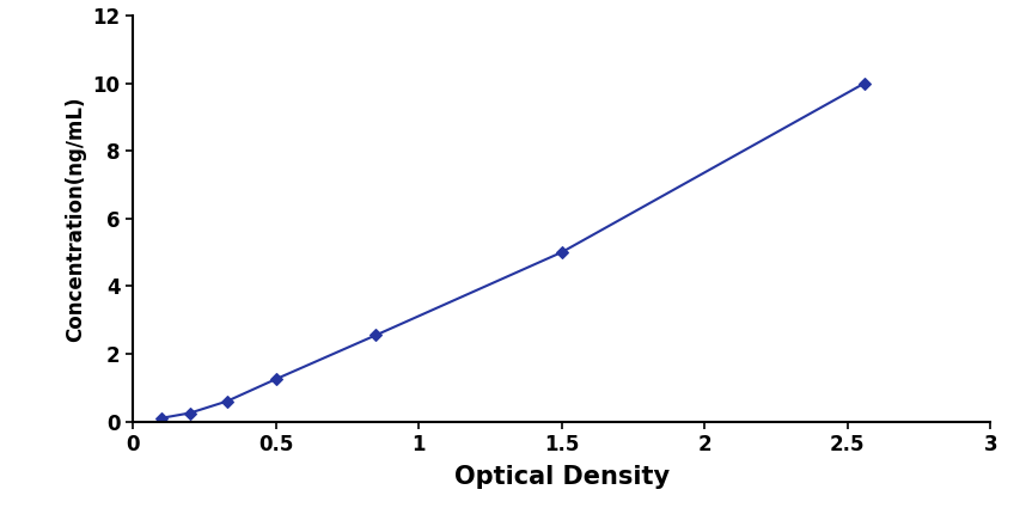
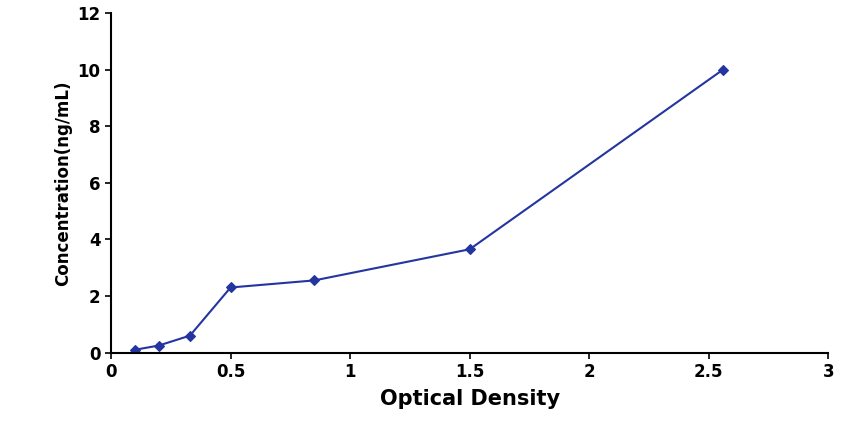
0.5: 1.25 -> 2.30
1.5: 5.00 -> 3.65
